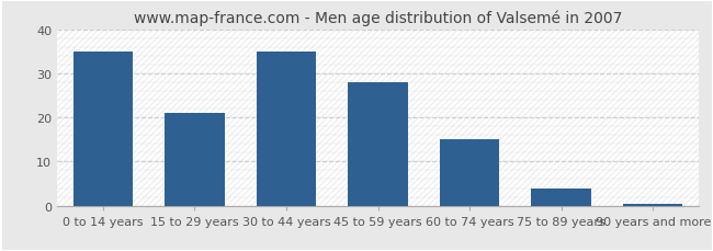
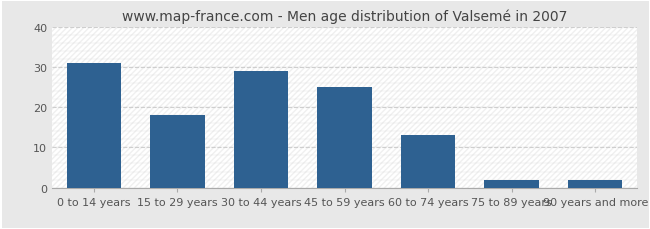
0 to 14 years: 35.0 -> 31.0
15 to 29 years: 21.0 -> 18.0
30 to 44 years: 35.0 -> 29.0
45 to 59 years: 28.0 -> 25.0
60 to 74 years: 15.0 -> 13.0
75 to 89 years: 4.0 -> 2.0
90 years and more: 0.5 -> 2.0
